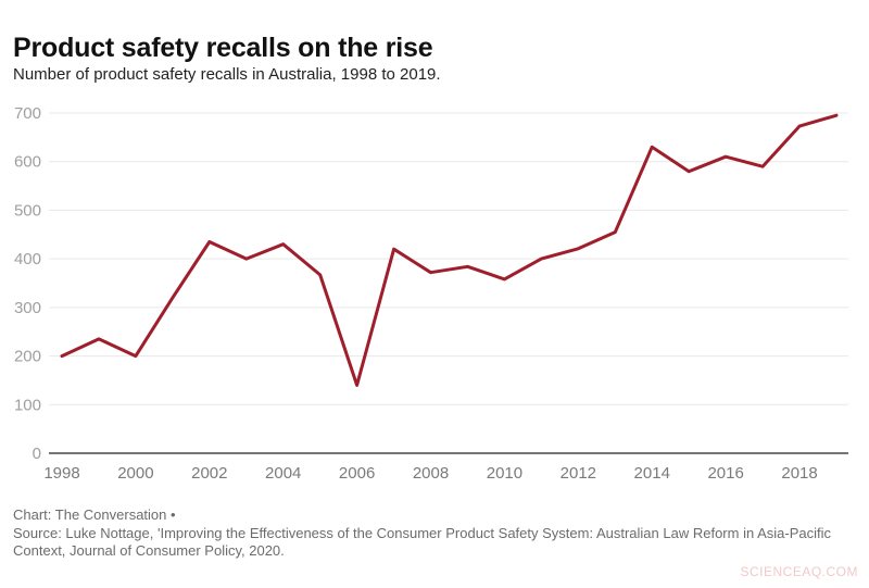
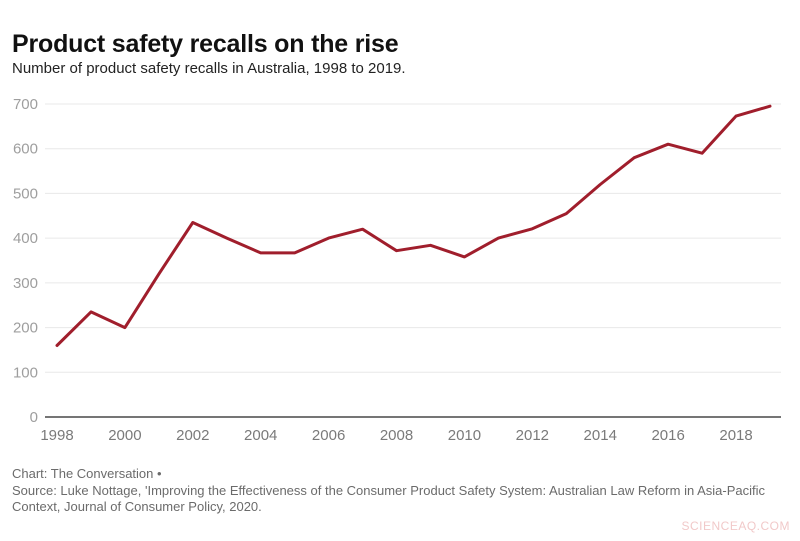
1998: 200 -> 160
2004: 430 -> 370
2006: 140 -> 400
2014: 630 -> 520
